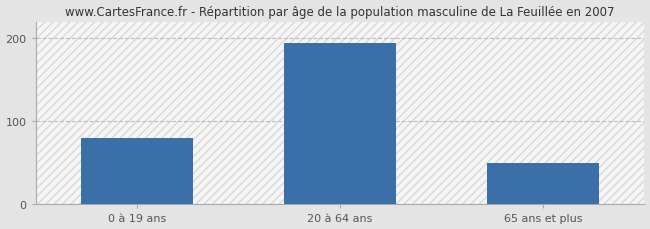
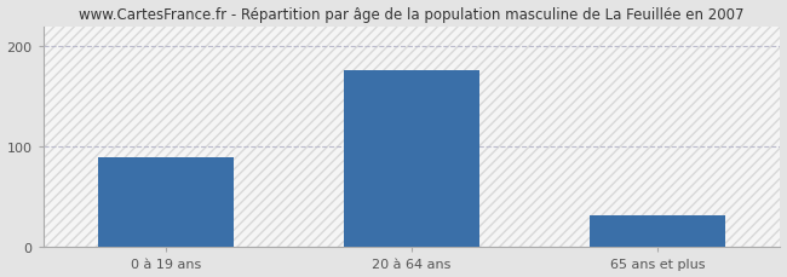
0 à 19 ans: 80 -> 90
20 à 64 ans: 194 -> 176
65 ans et plus: 50 -> 32
